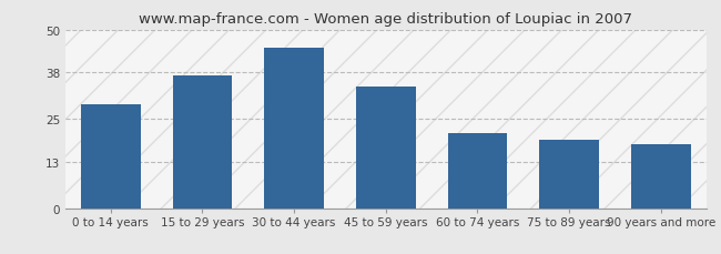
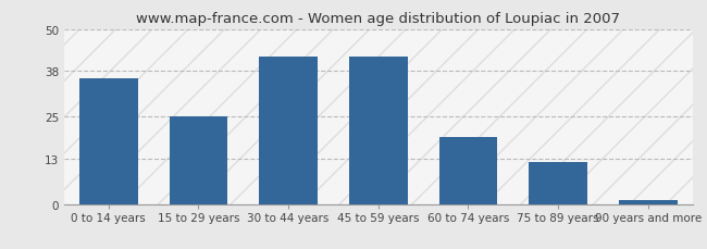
0 to 14 years: 29 -> 36
15 to 29 years: 37 -> 25
30 to 44 years: 45 -> 42
45 to 59 years: 34 -> 42
60 to 74 years: 21 -> 19
75 to 89 years: 19 -> 12
90 years and more: 18 -> 1
